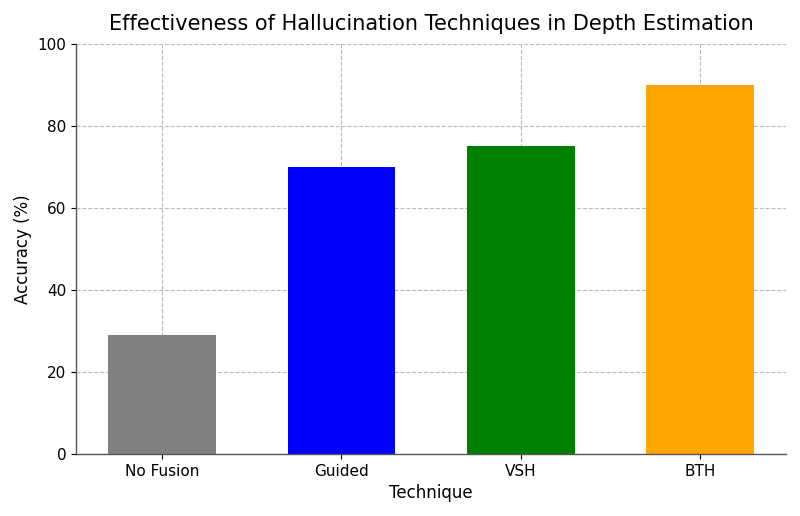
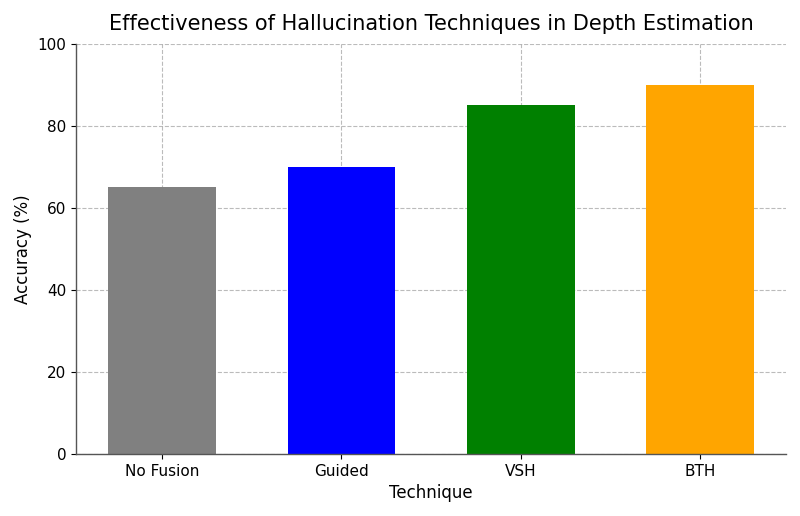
No Fusion: 29 -> 65
VSH: 75 -> 85
